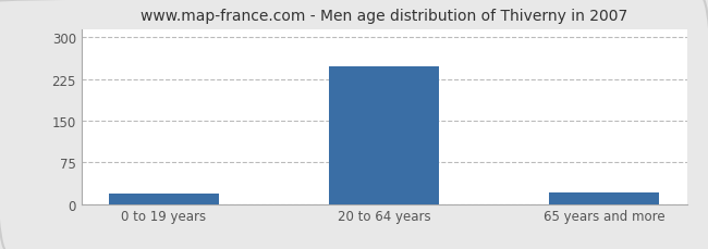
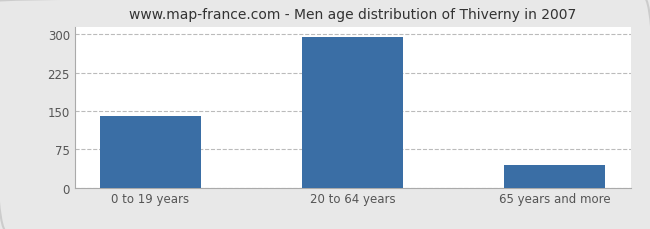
0 to 19 years: 18 -> 140
20 to 64 years: 248 -> 295
65 years and more: 20 -> 45
